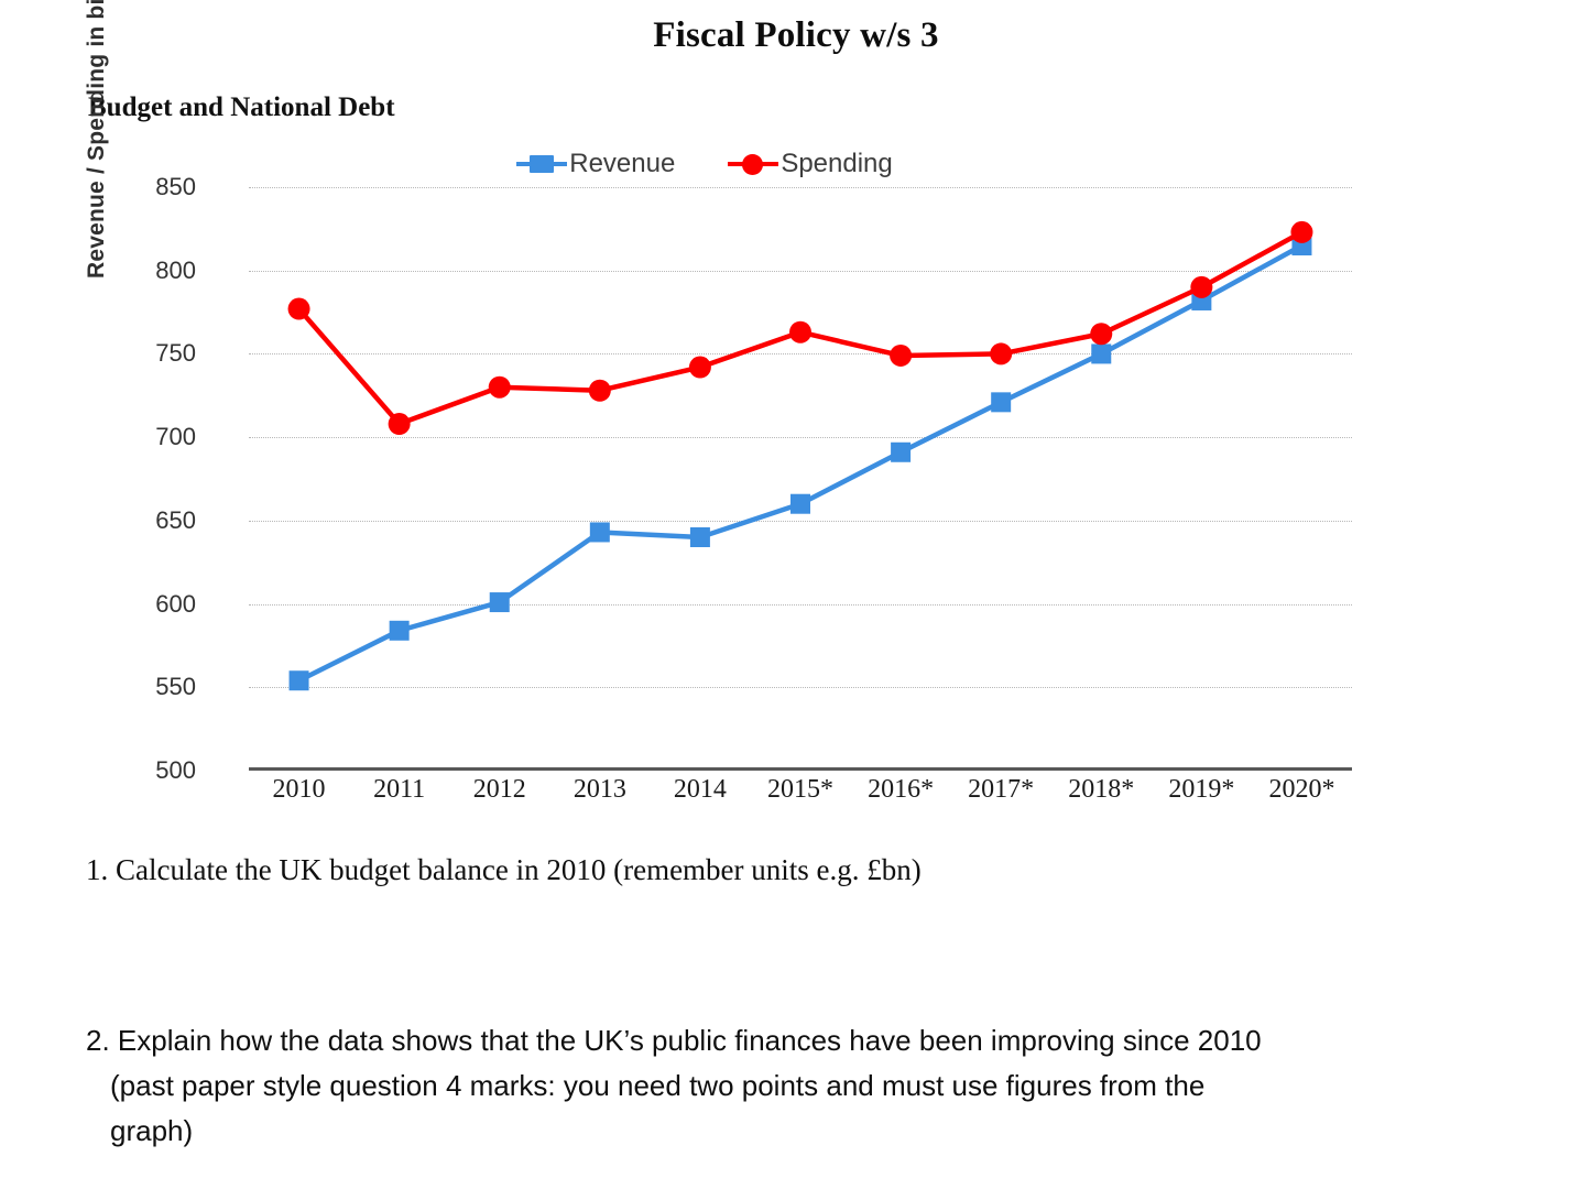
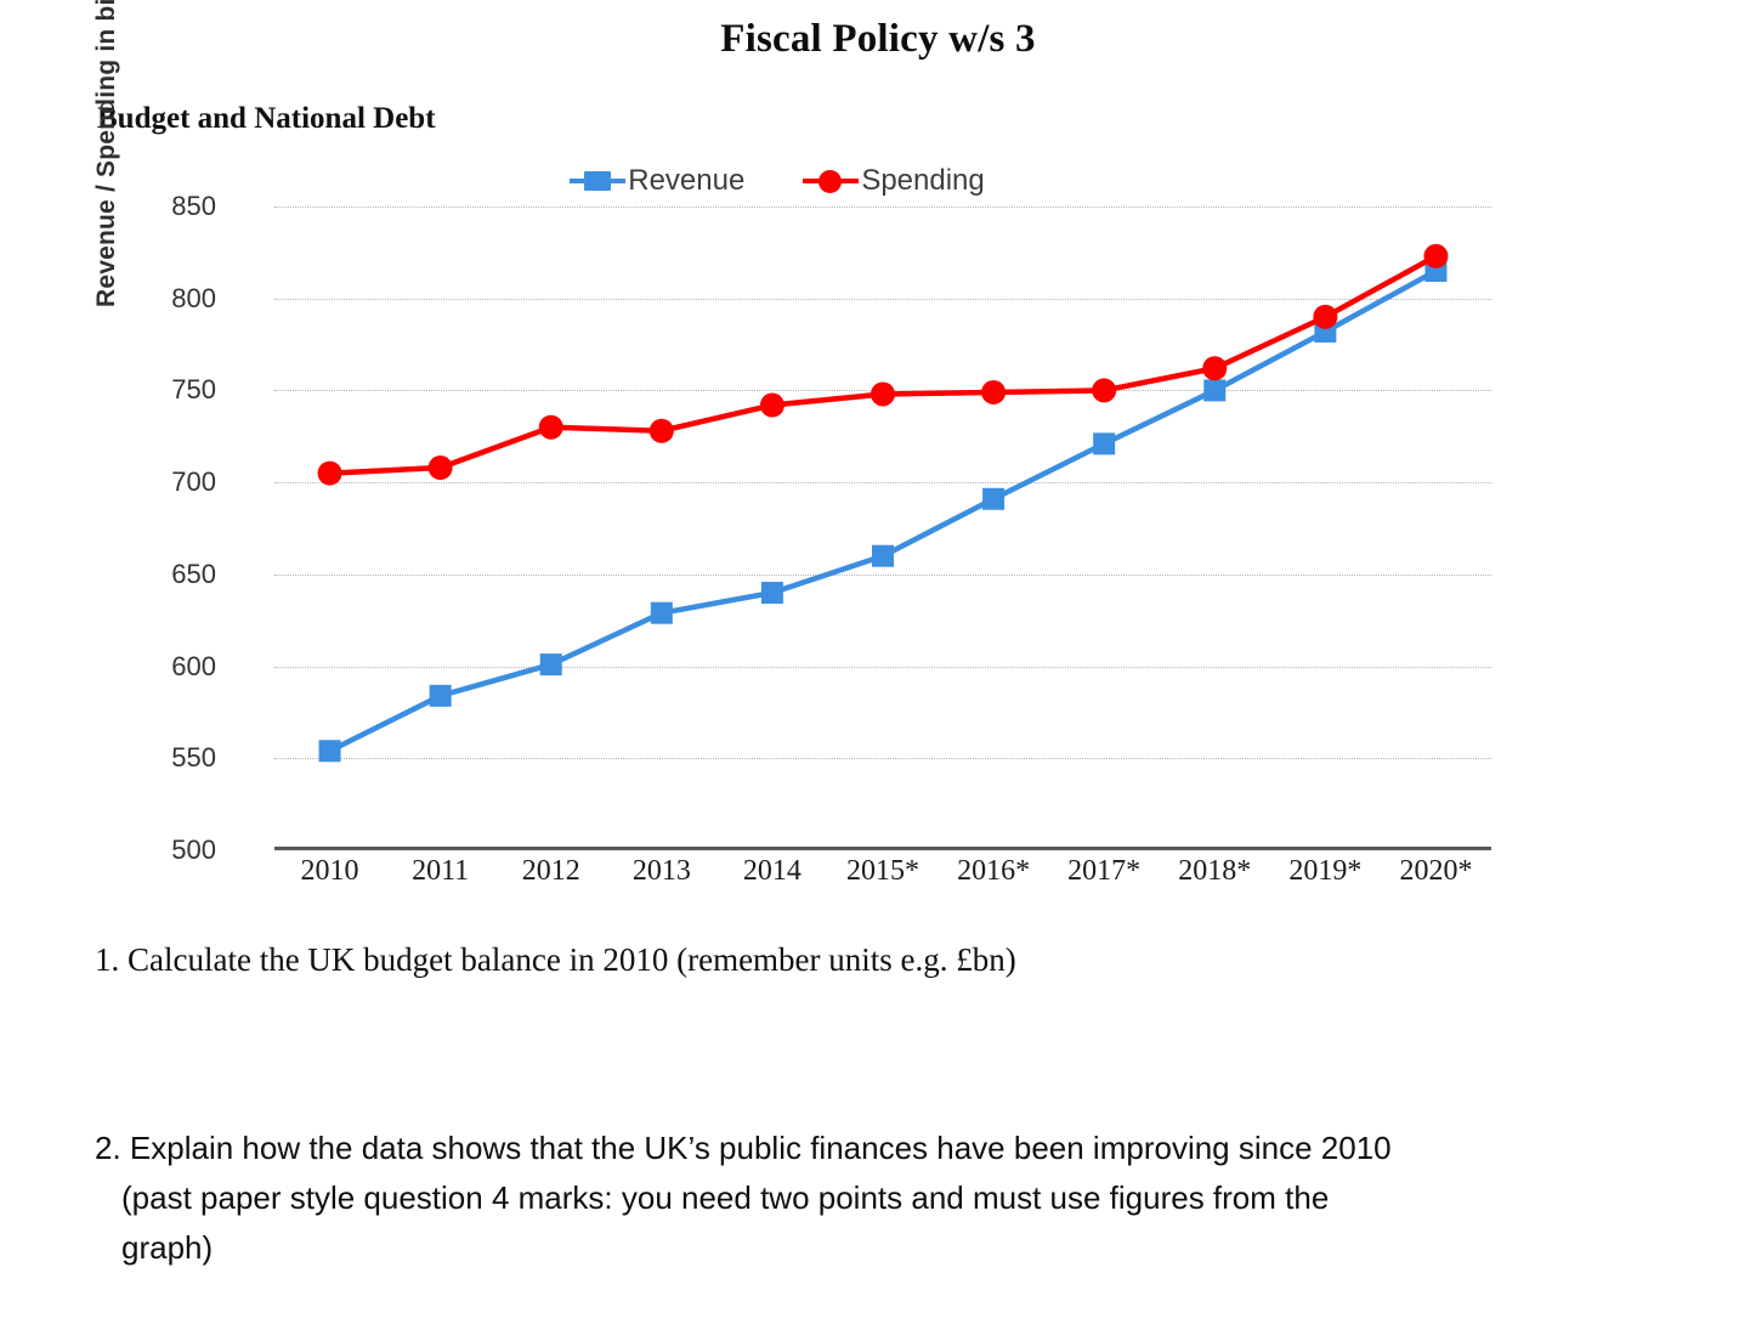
Spending/2010: 777 -> 705
Revenue/2013: 643 -> 629
Spending/2015*: 763 -> 748
